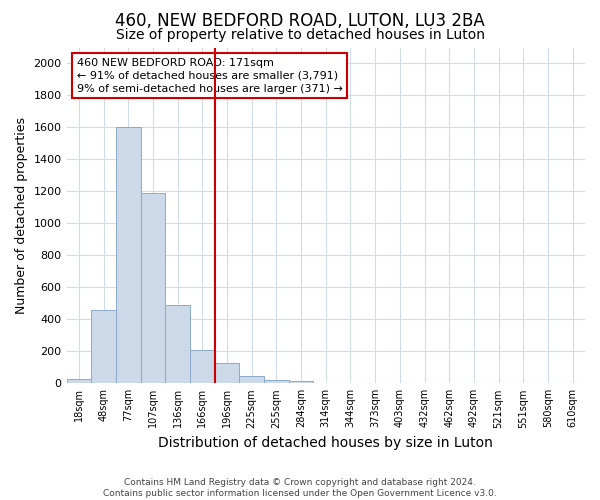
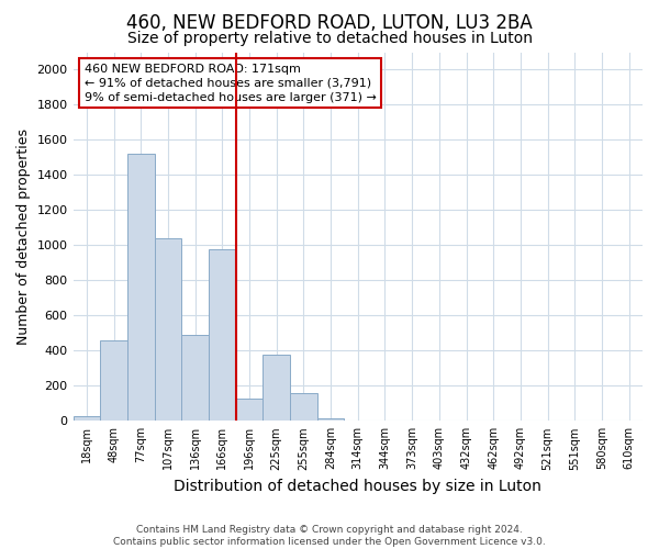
77sqm: 1600 -> 1520
107sqm: 1190 -> 1040
166sqm: 210 -> 980
225sqm: 40 -> 380
255sqm: 20 -> 160
